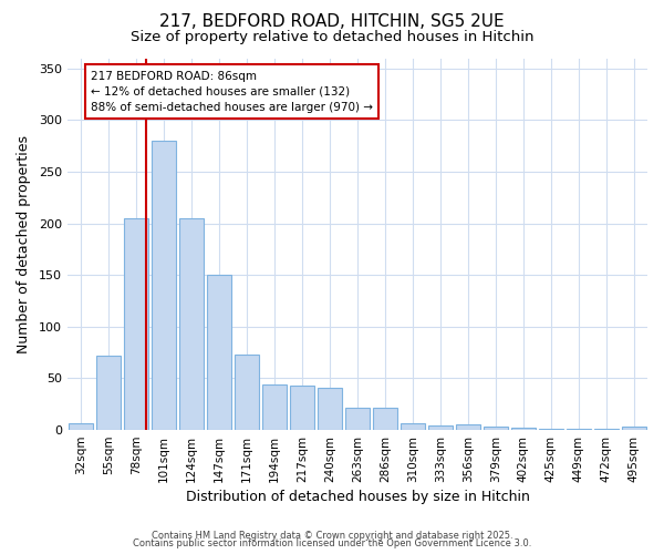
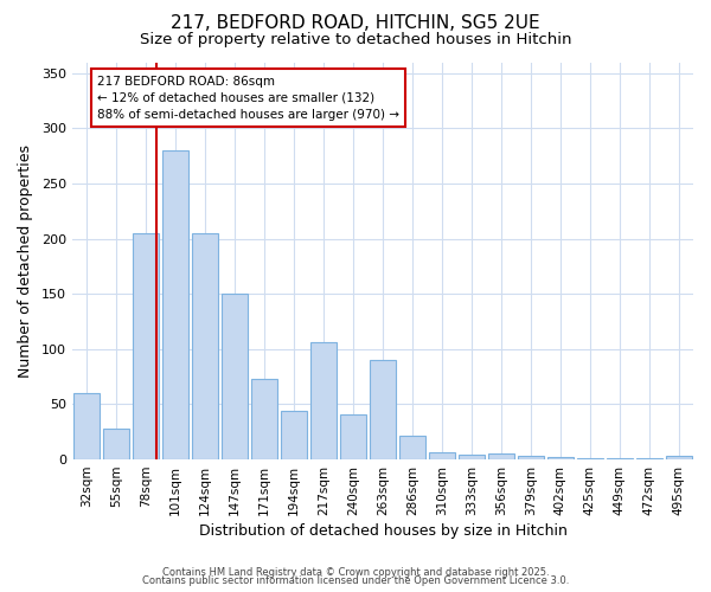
32sqm: 6 -> 60
55sqm: 72 -> 28
217sqm: 43 -> 106
263sqm: 22 -> 90
